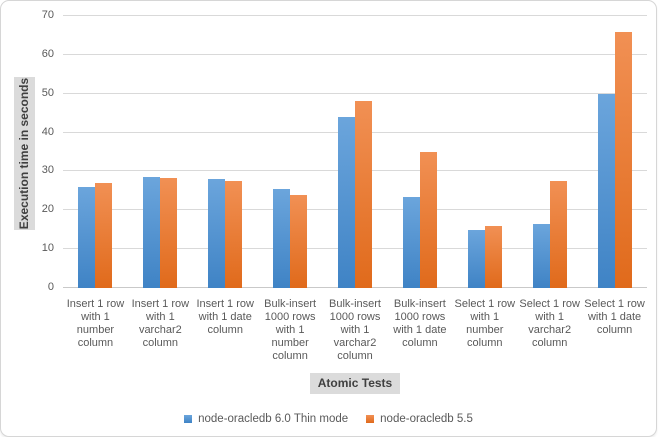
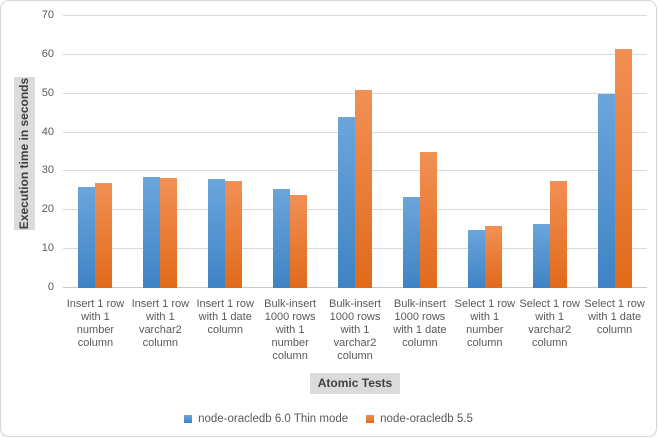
node-oracledb 5.5/Bulk-insert 1000 rows with 1 varchar2 column: 48 -> 51
node-oracledb 5.5/Select 1 row with 1 date column: 66 -> 62
